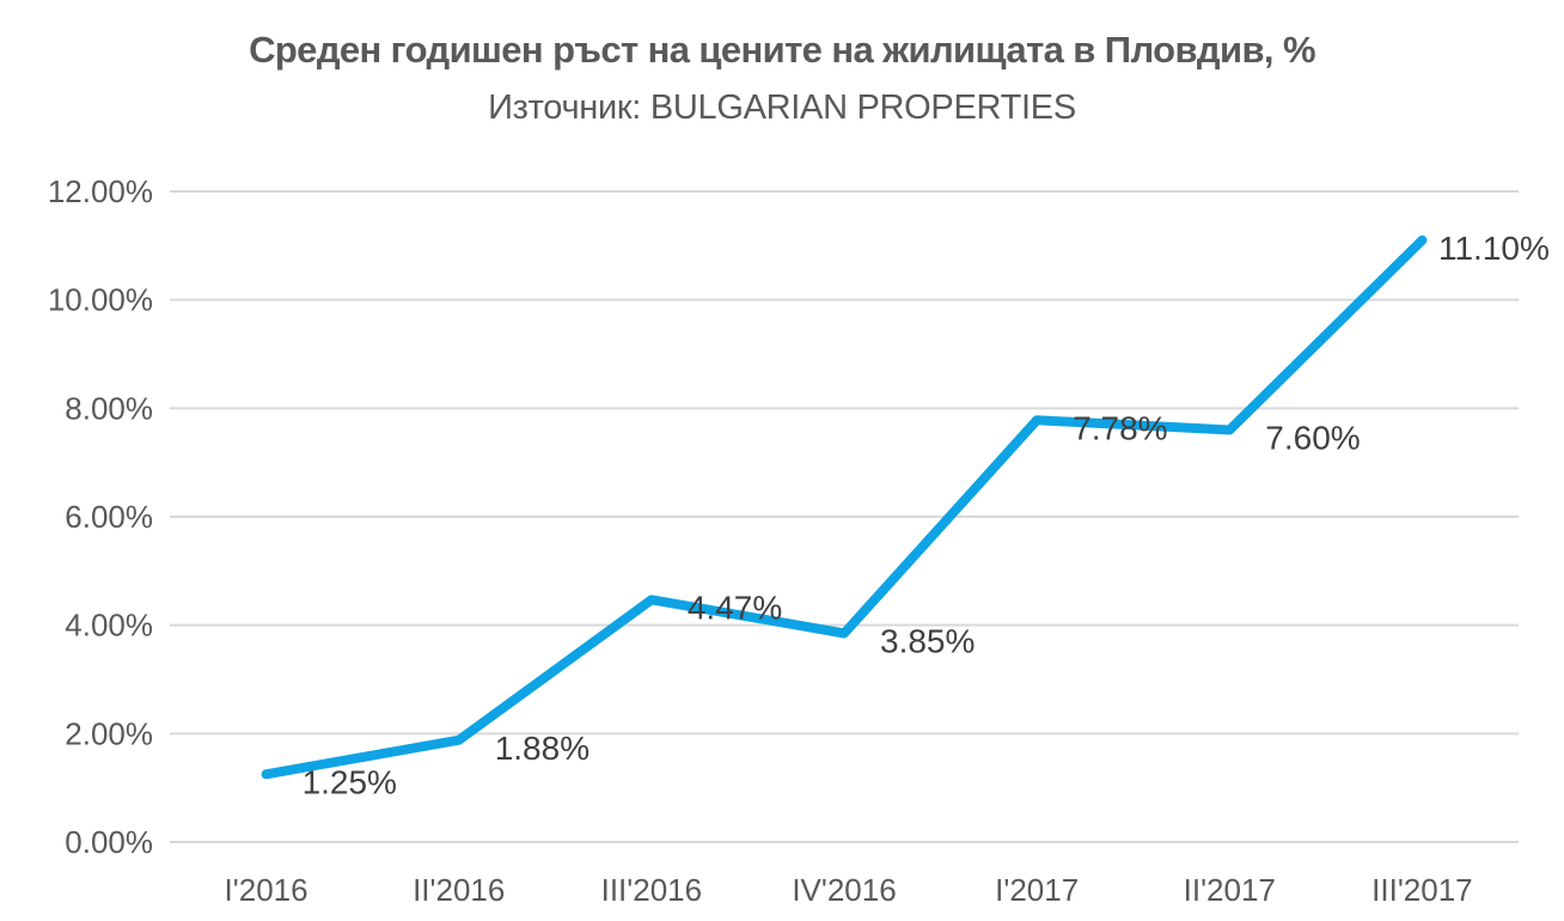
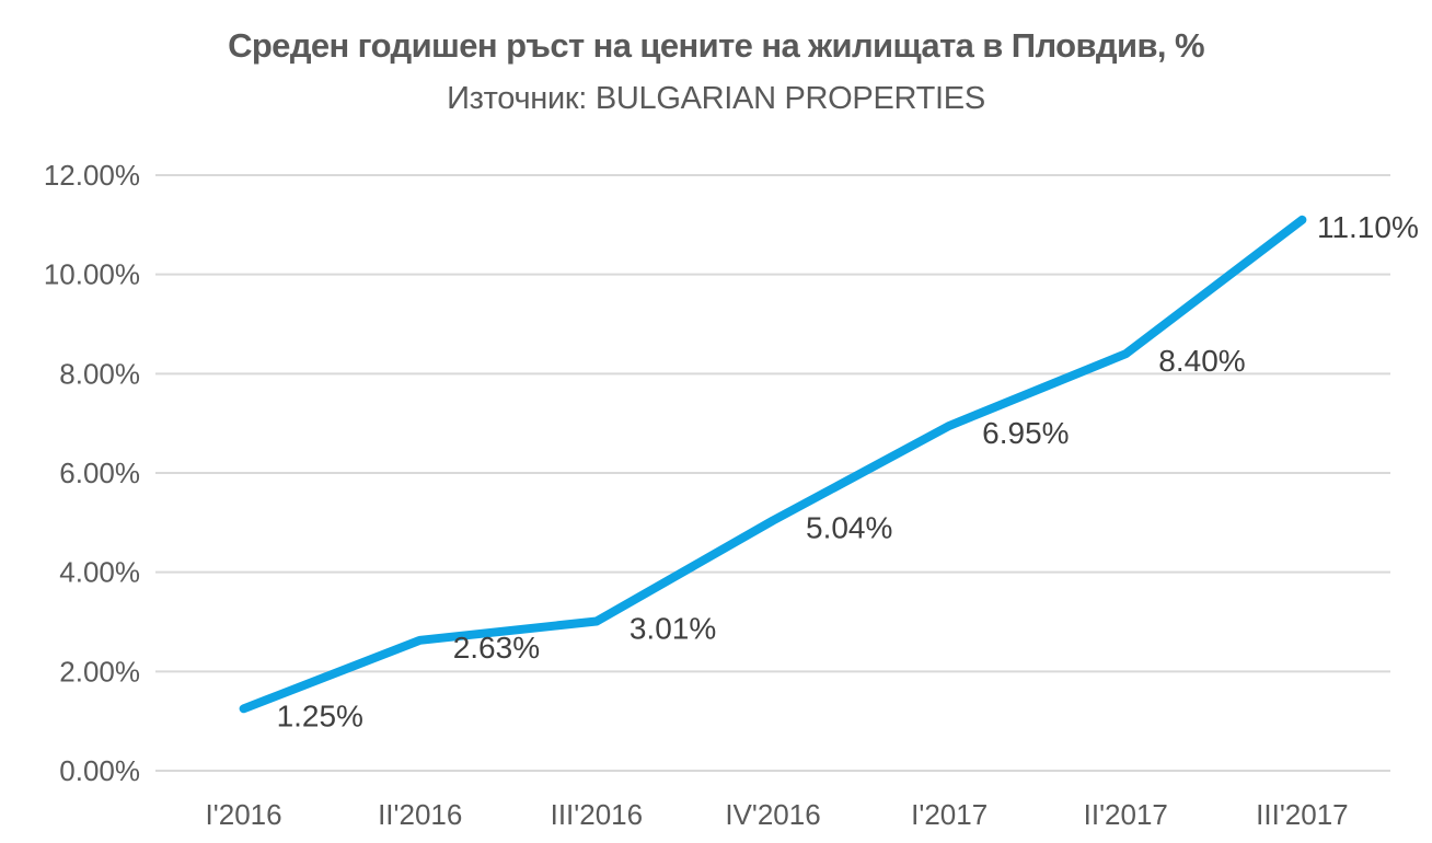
II'2016: 1.88% -> 2.63%
III'2016: 4.47% -> 3.01%
IV'2016: 3.85% -> 5.04%
I'2017: 7.78% -> 6.95%
II'2017: 7.60% -> 8.40%
